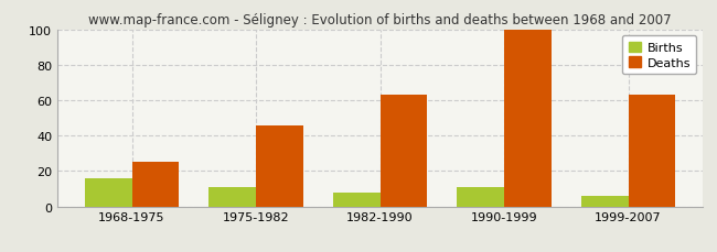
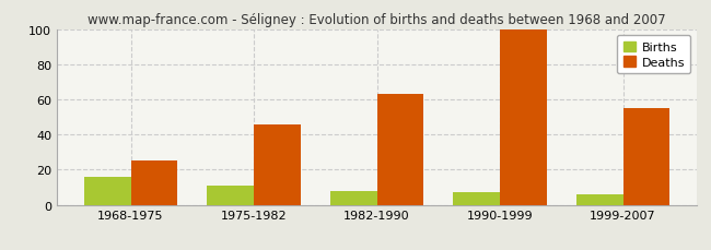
Births/1990-1999: 11 -> 7
Deaths/1999-2007: 63 -> 55
